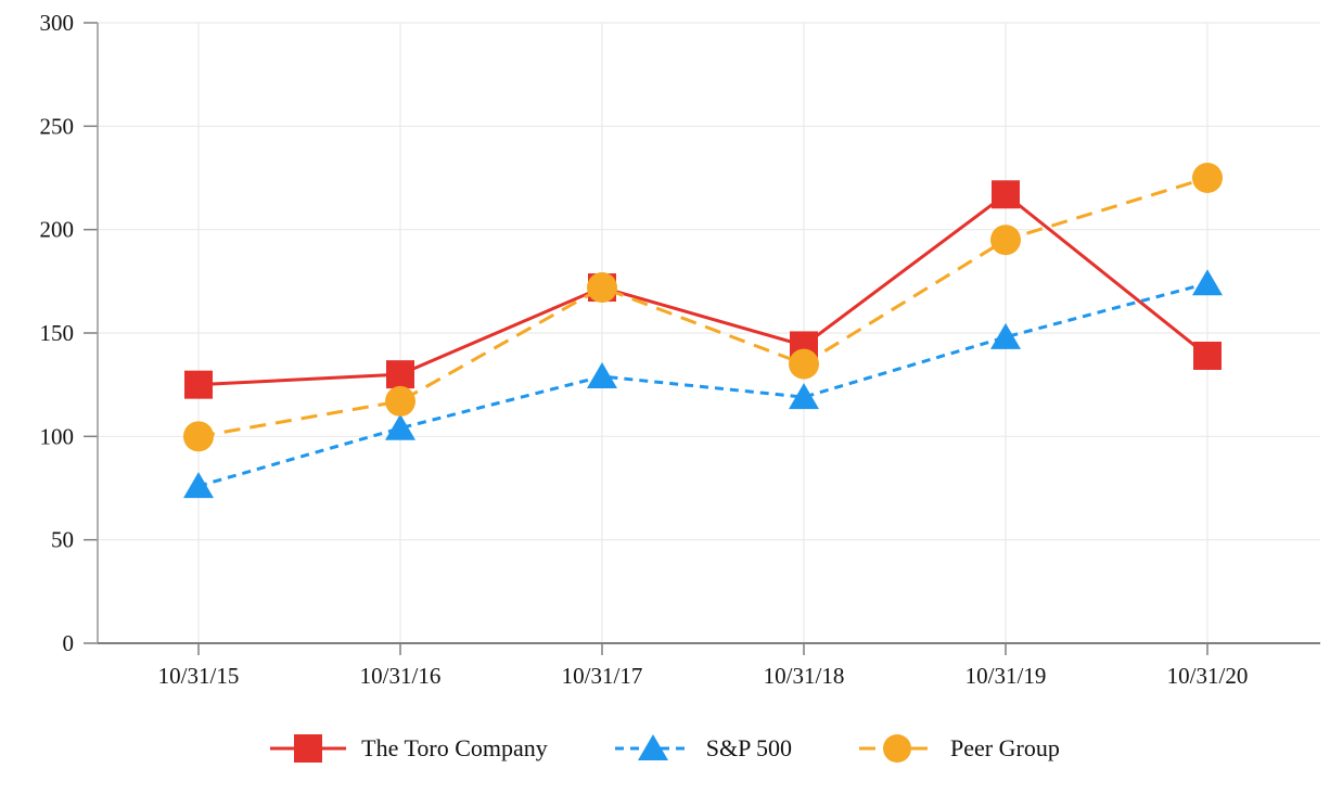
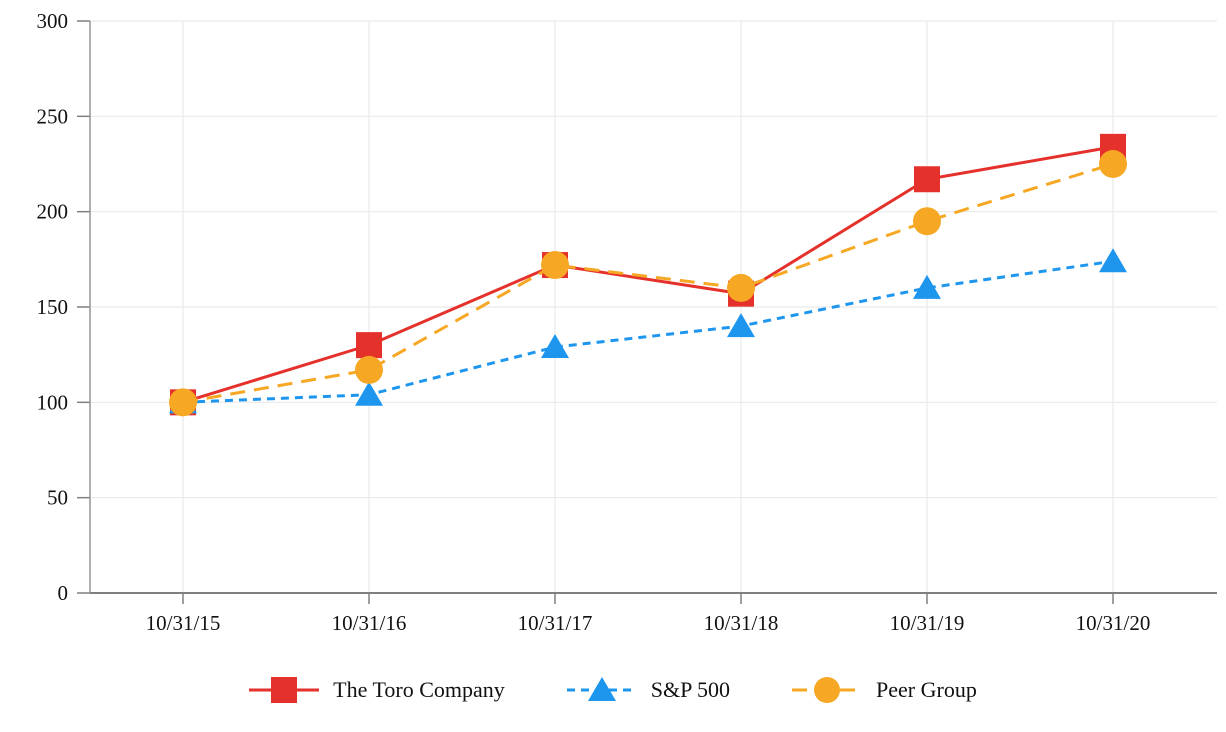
The Toro Company/10/31/15: 125 -> 100
S&P 500/10/31/15: 76 -> 100
The Toro Company/10/31/18: 144 -> 157
S&P 500/10/31/18: 119 -> 140
Peer Group/10/31/18: 135 -> 160
S&P 500/10/31/19: 148 -> 160
The Toro Company/10/31/20: 139 -> 234
